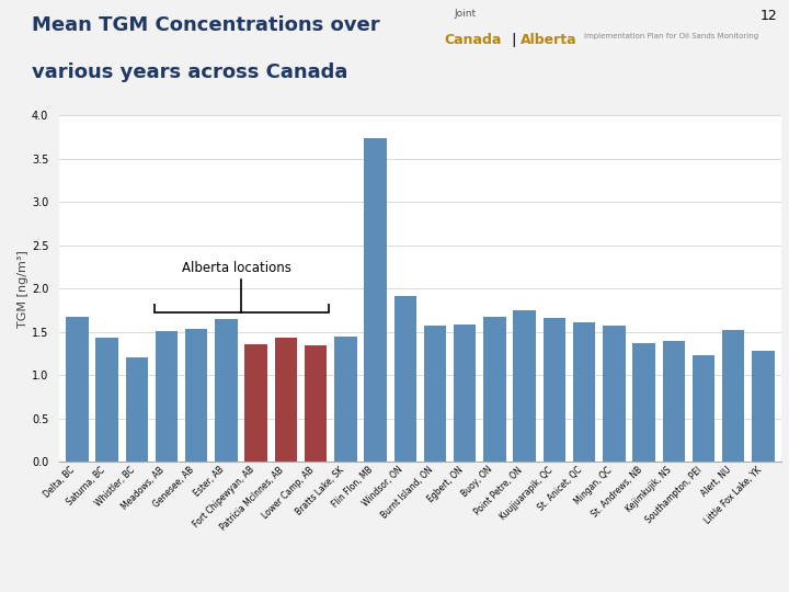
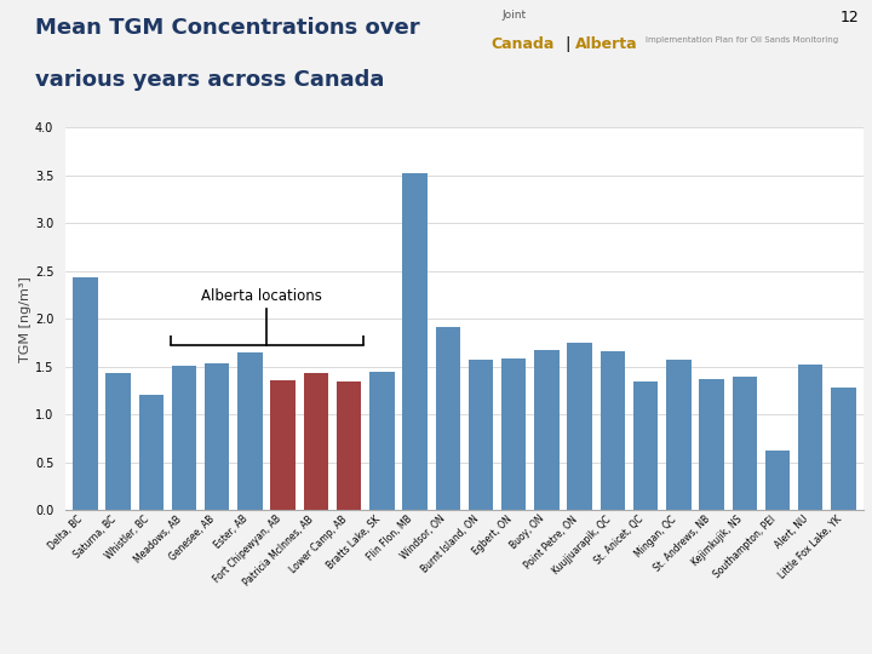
Delta, BC: 1.67 -> 2.44
Flin Flon, MB: 3.74 -> 3.52
St. Anicet, QC: 1.61 -> 1.34
Southampton, PEI: 1.23 -> 0.62
